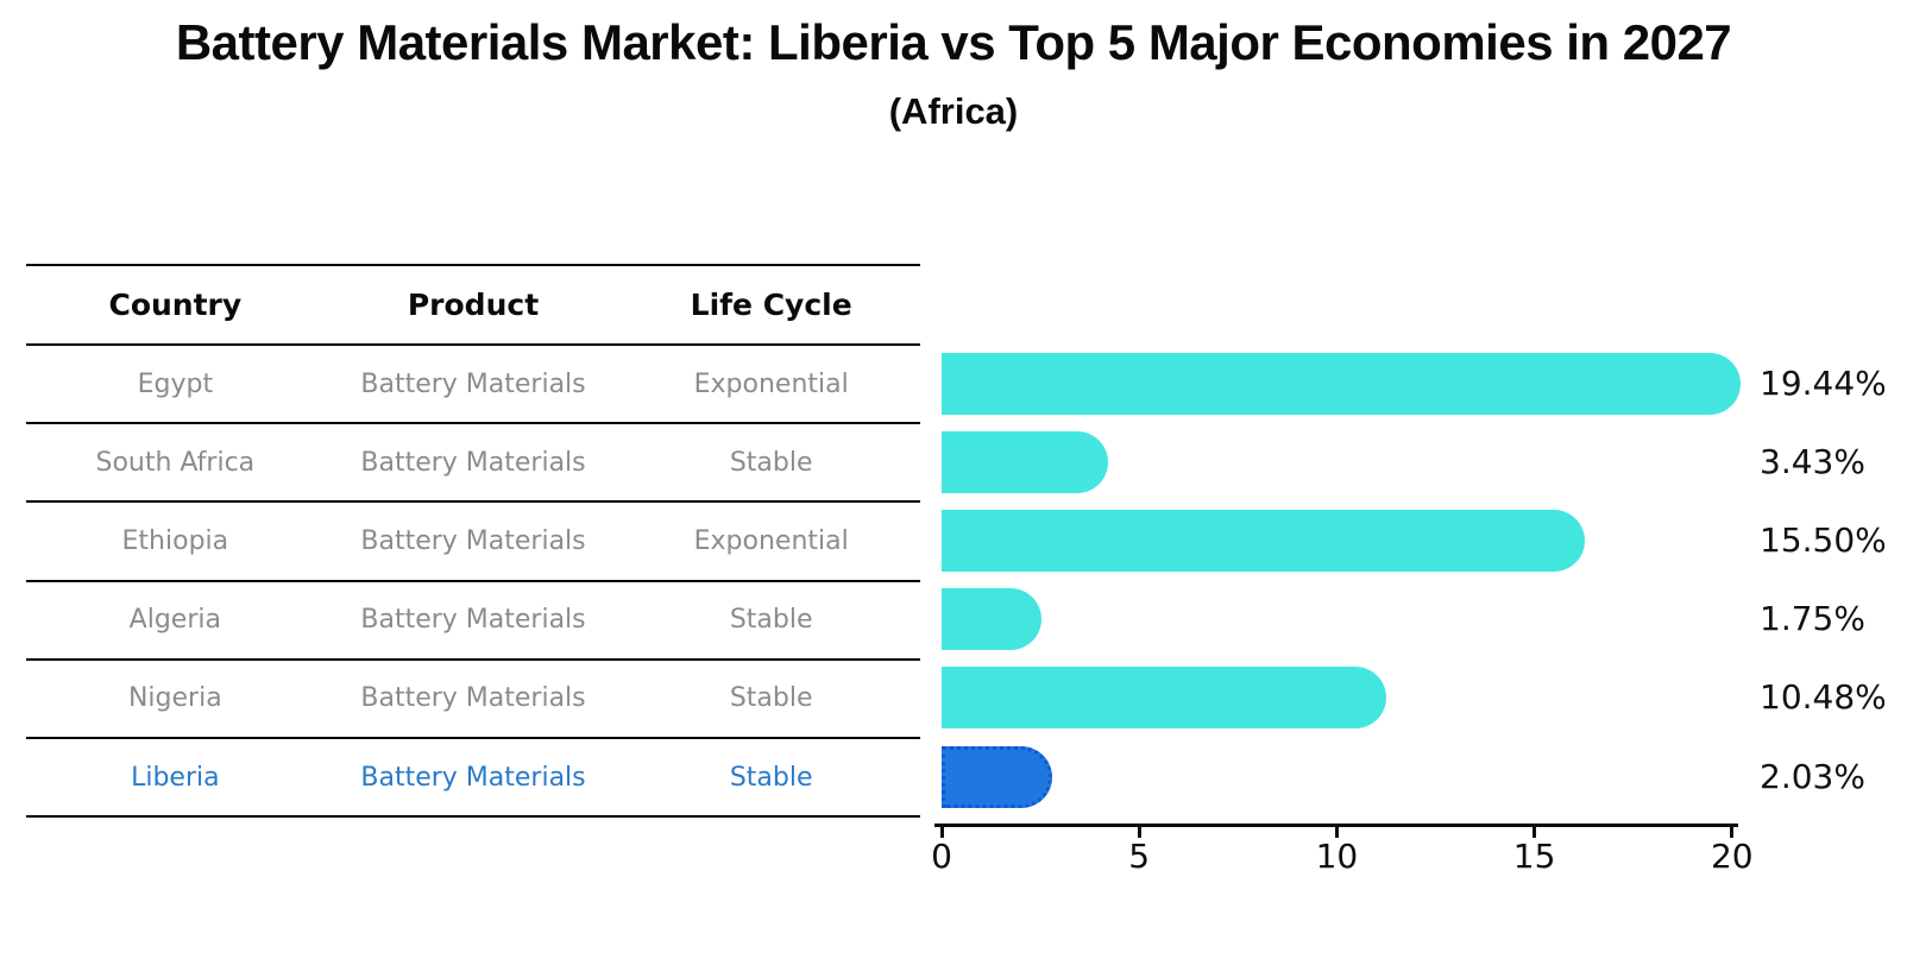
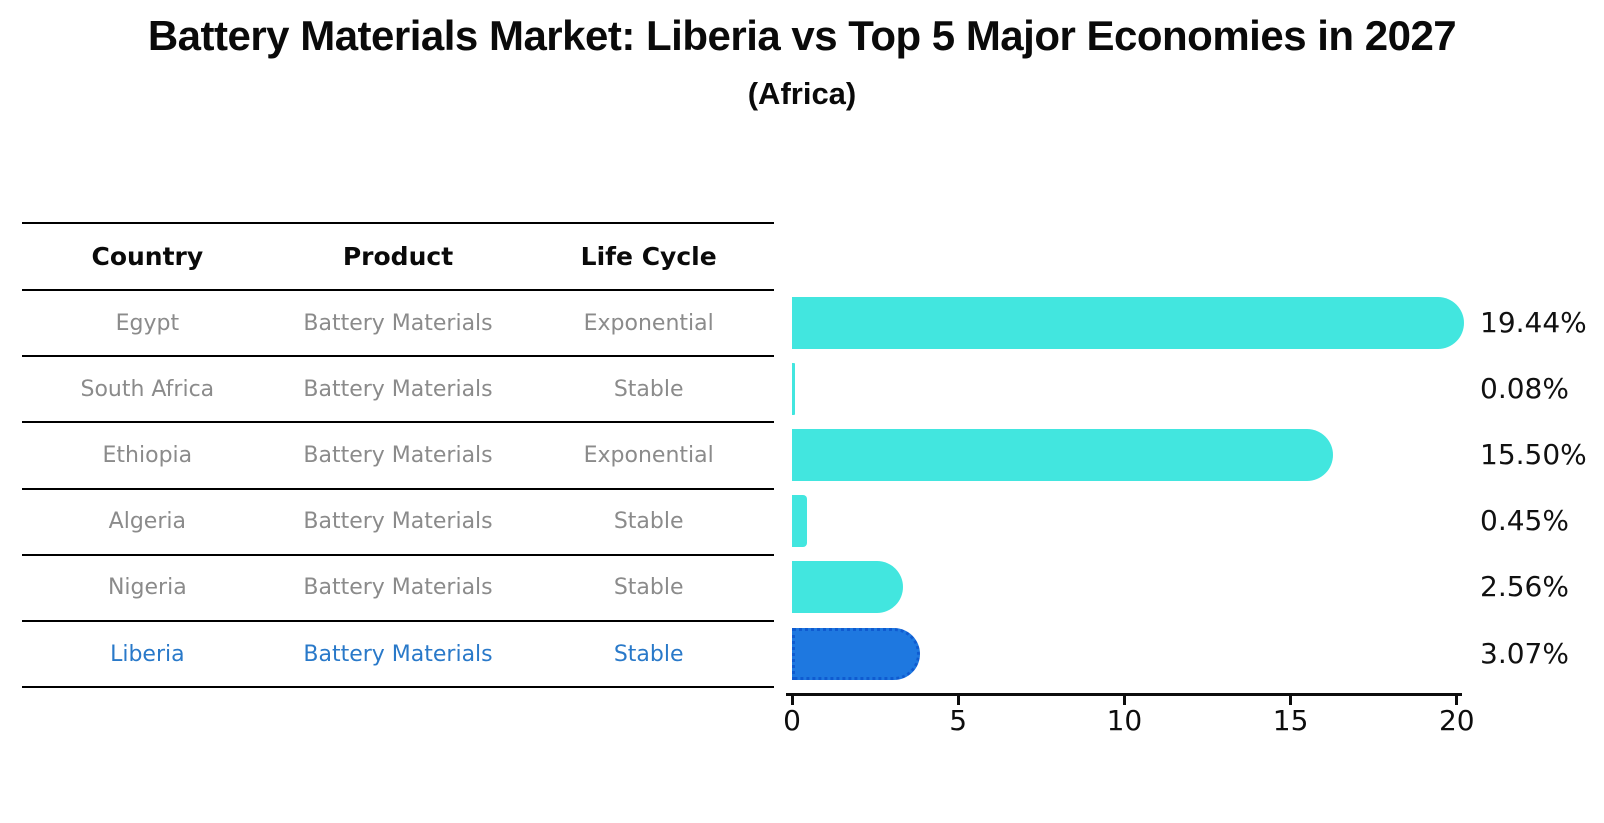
South Africa: 3.43% -> 0.08%
Algeria: 1.75% -> 0.45%
Nigeria: 10.48% -> 2.56%
Liberia: 2.03% -> 3.07%
